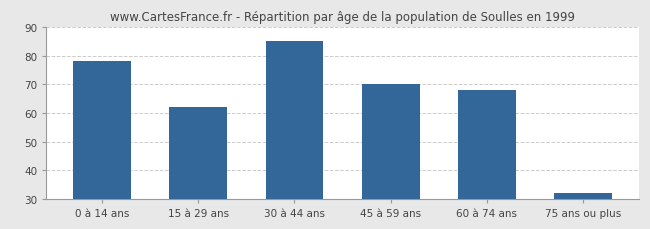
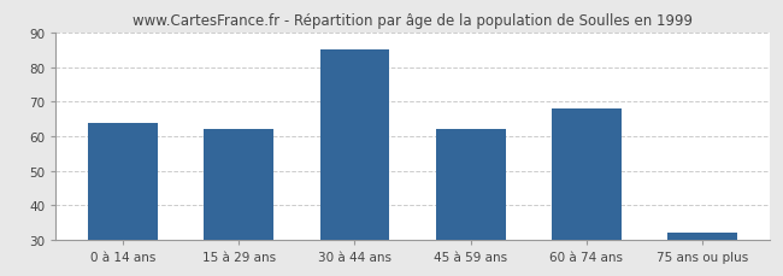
0 à 14 ans: 78 -> 64
45 à 59 ans: 70 -> 62
